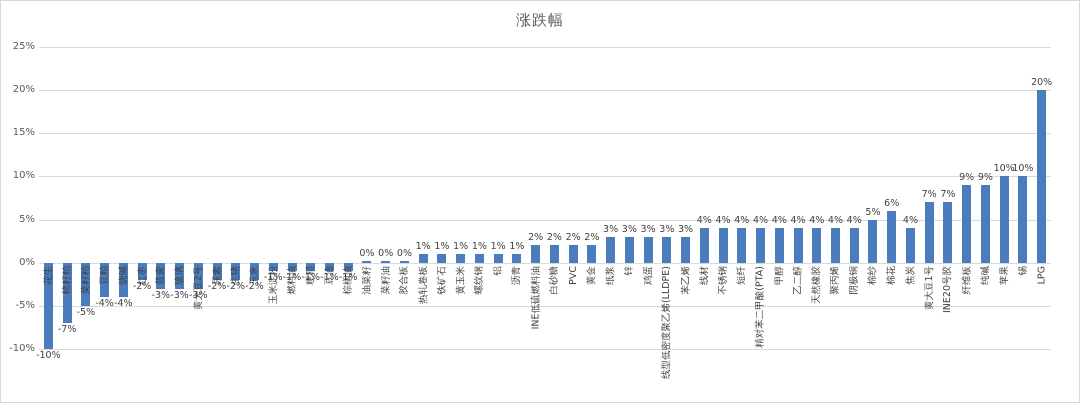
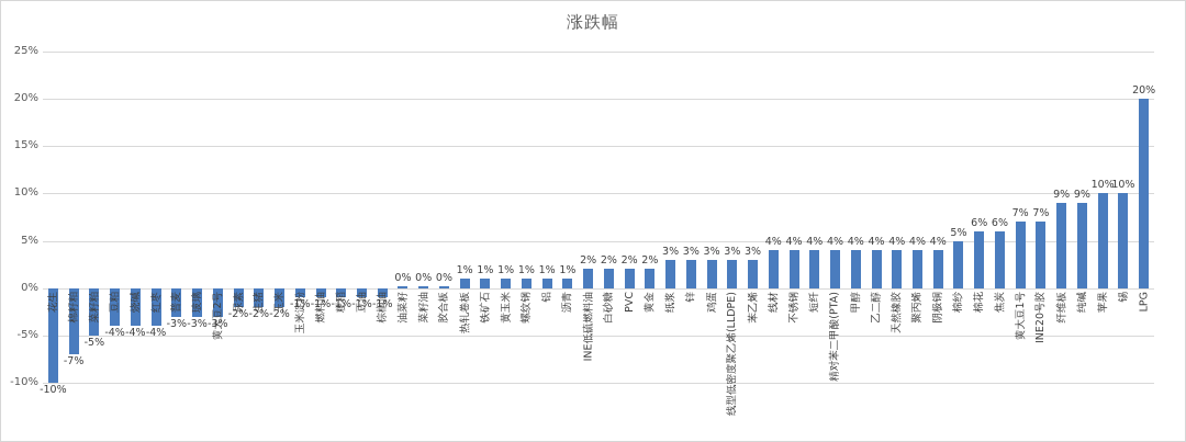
红枣: -2% -> -4%
焦炭: 4% -> 6%
